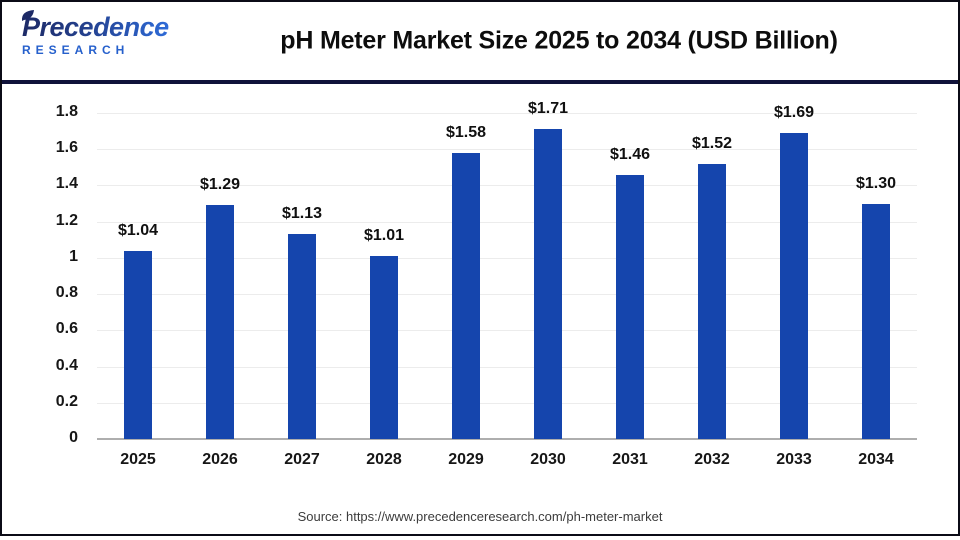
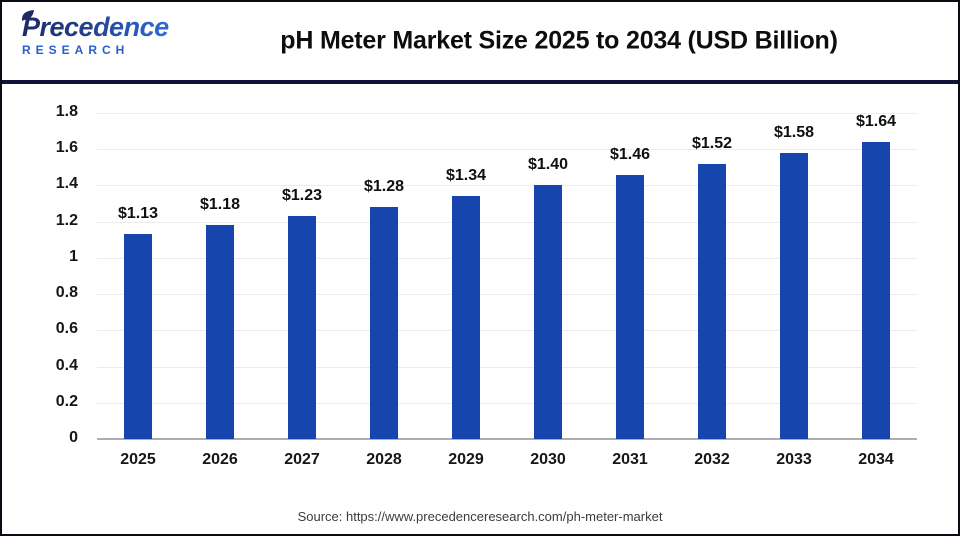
2025: $1.04 -> $1.13
2026: $1.29 -> $1.18
2027: $1.13 -> $1.23
2028: $1.01 -> $1.28
2029: $1.58 -> $1.34
2030: $1.71 -> $1.40
2033: $1.69 -> $1.58
2034: $1.30 -> $1.64
